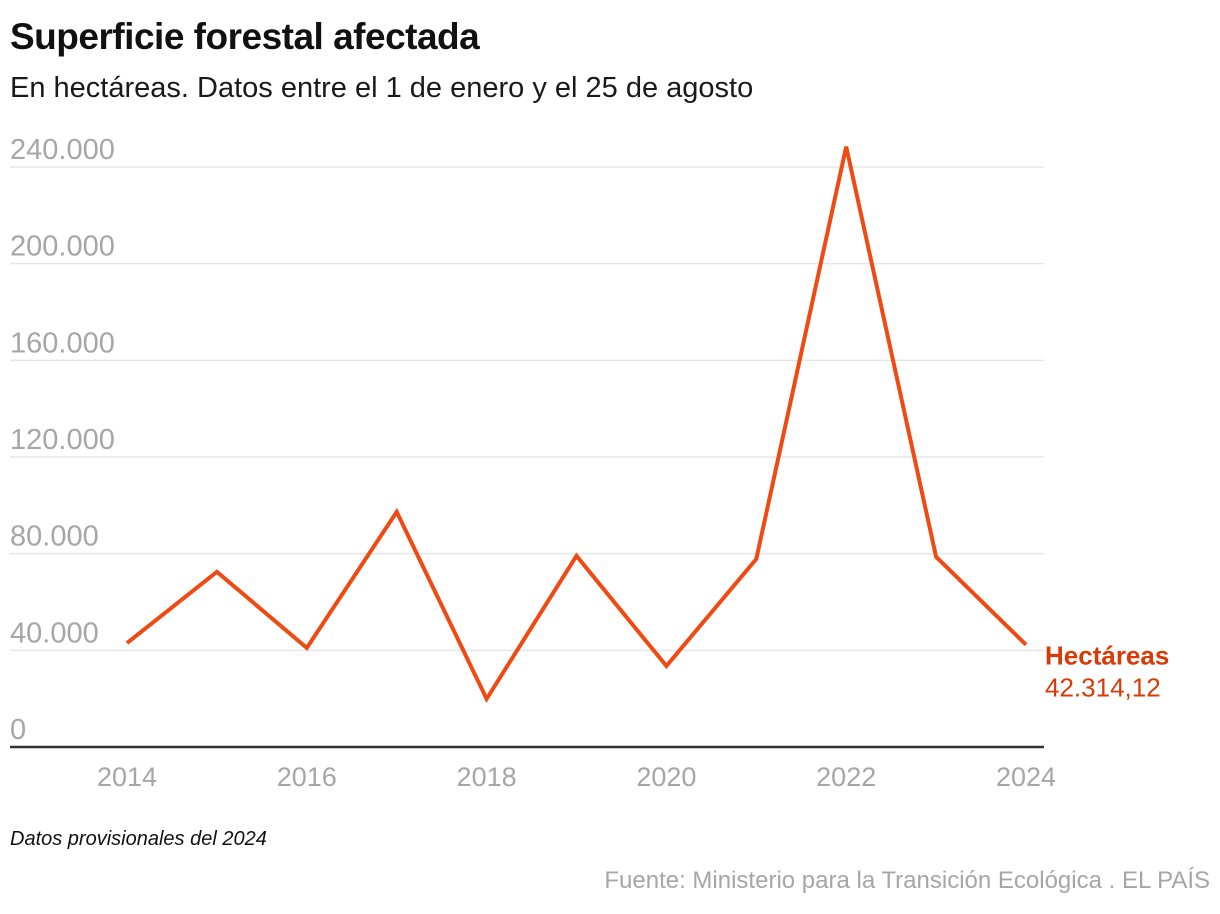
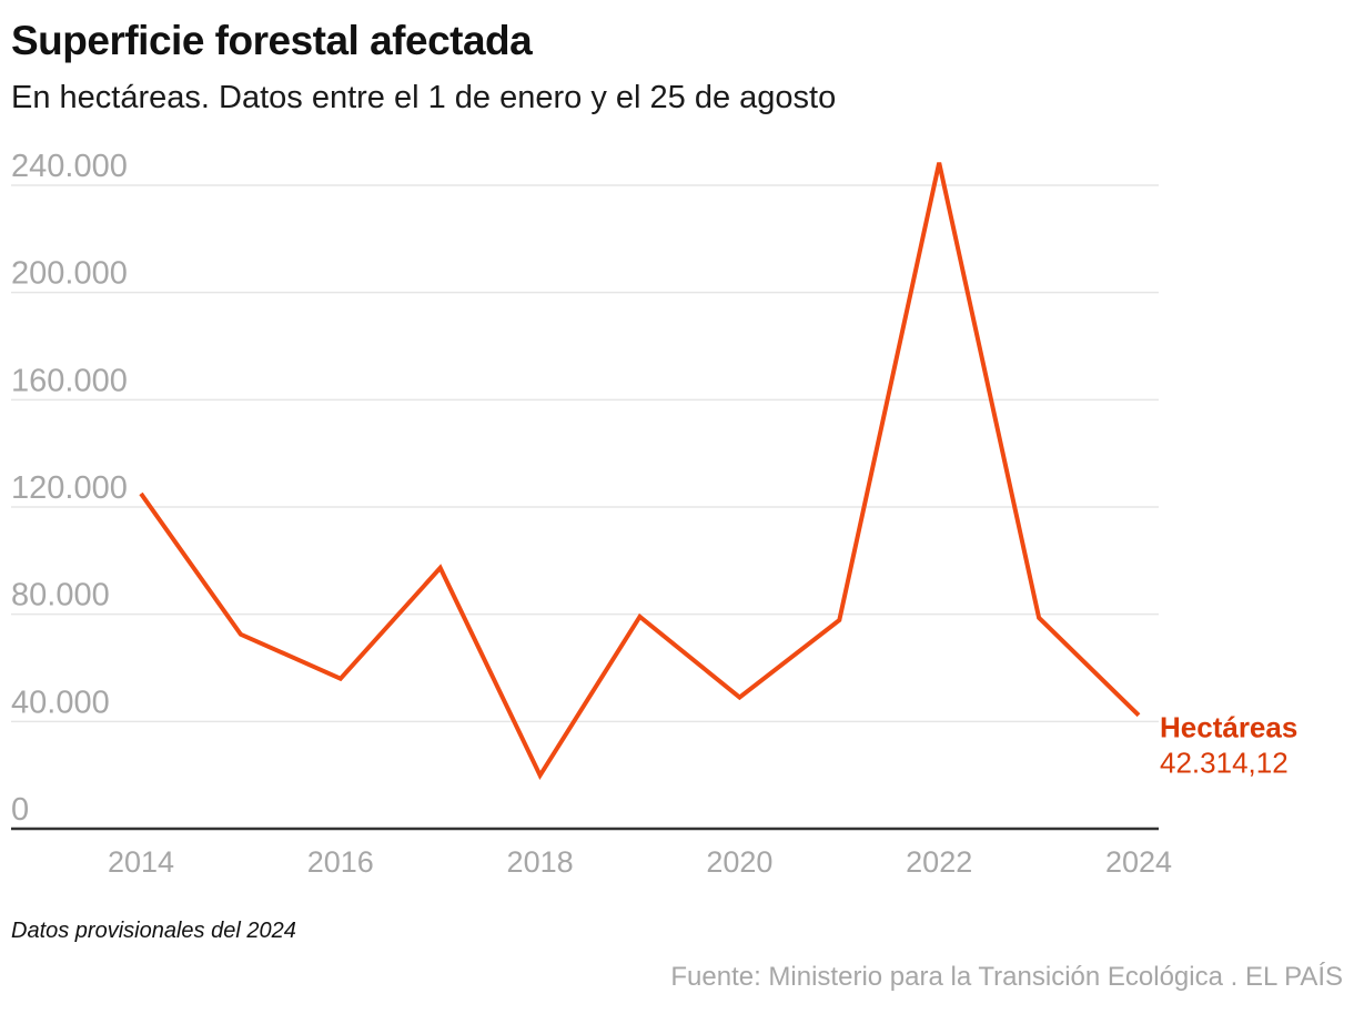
2014: 43000 -> 125000
2016: 41000 -> 56000
2020: 34000 -> 49000
